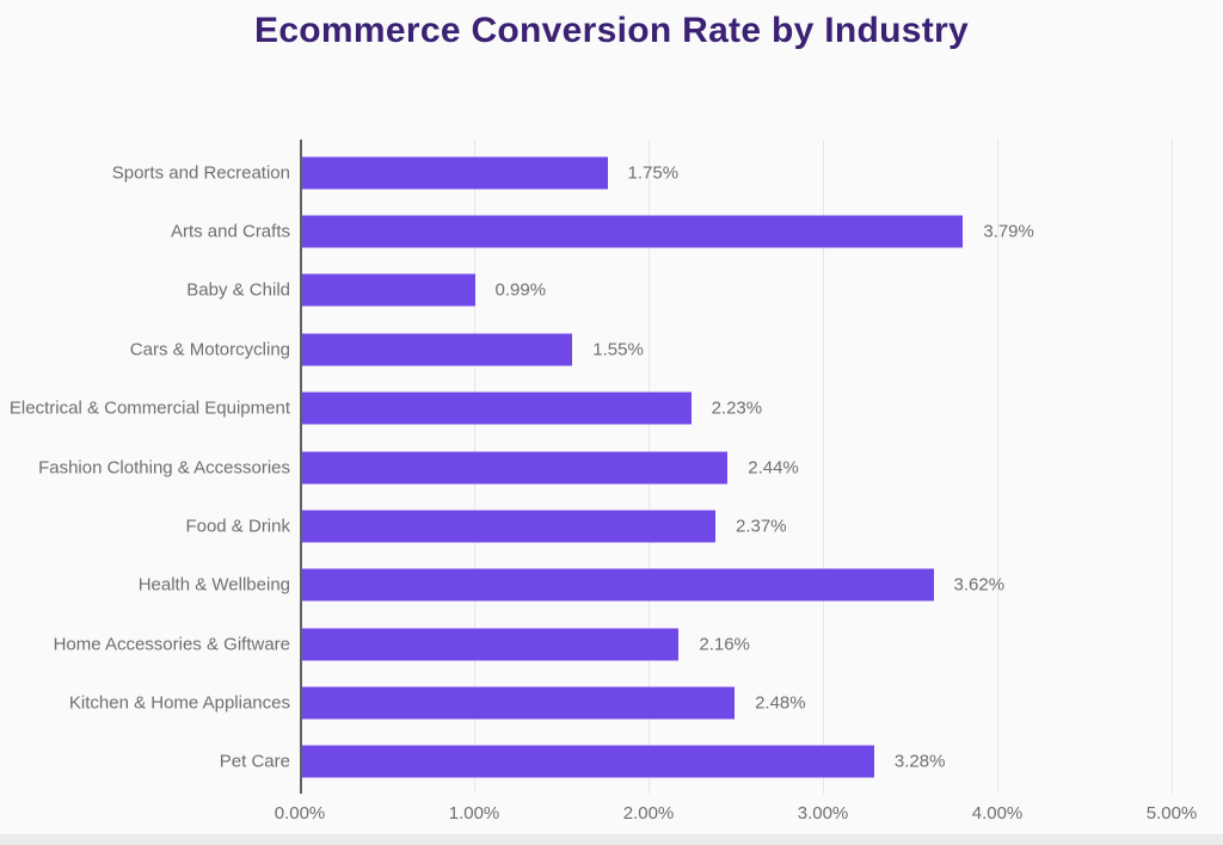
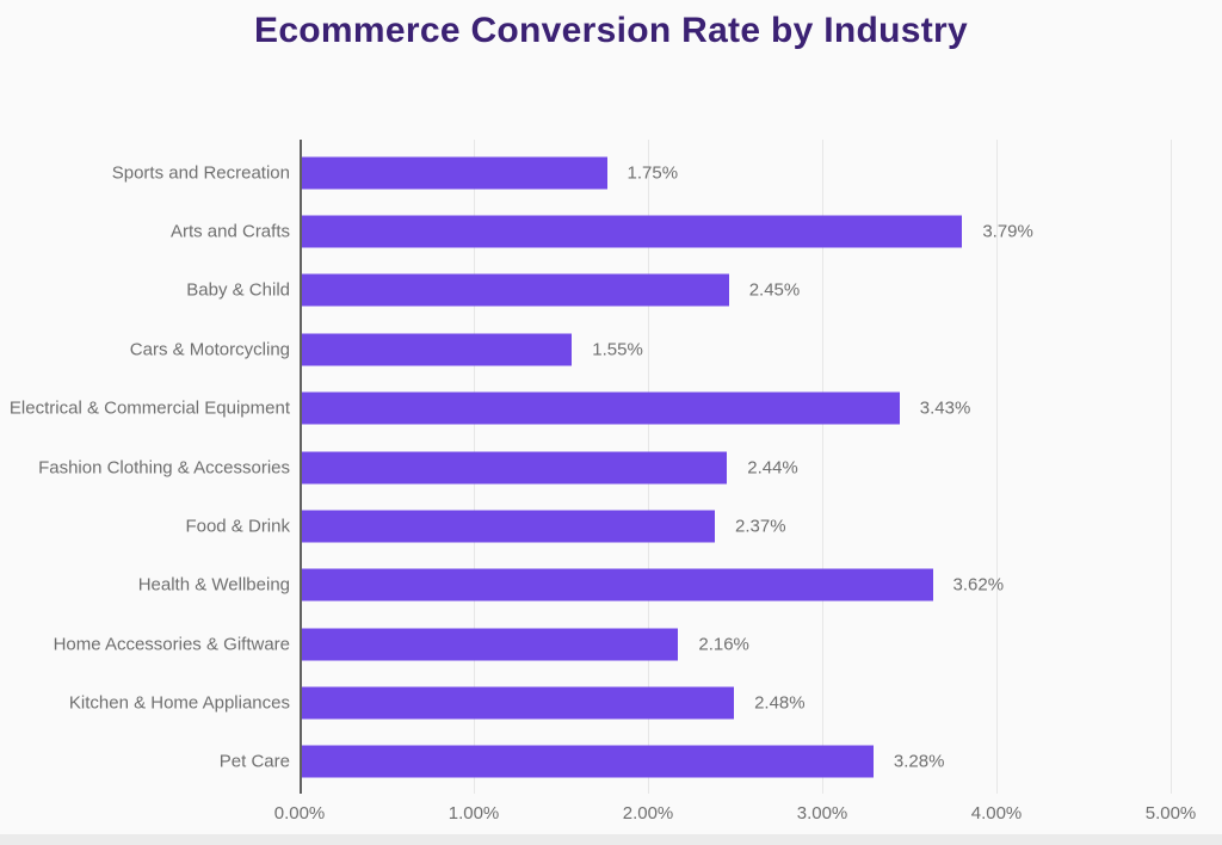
Baby & Child: 0.99% -> 2.45%
Electrical & Commercial Equipment: 2.23% -> 3.43%
